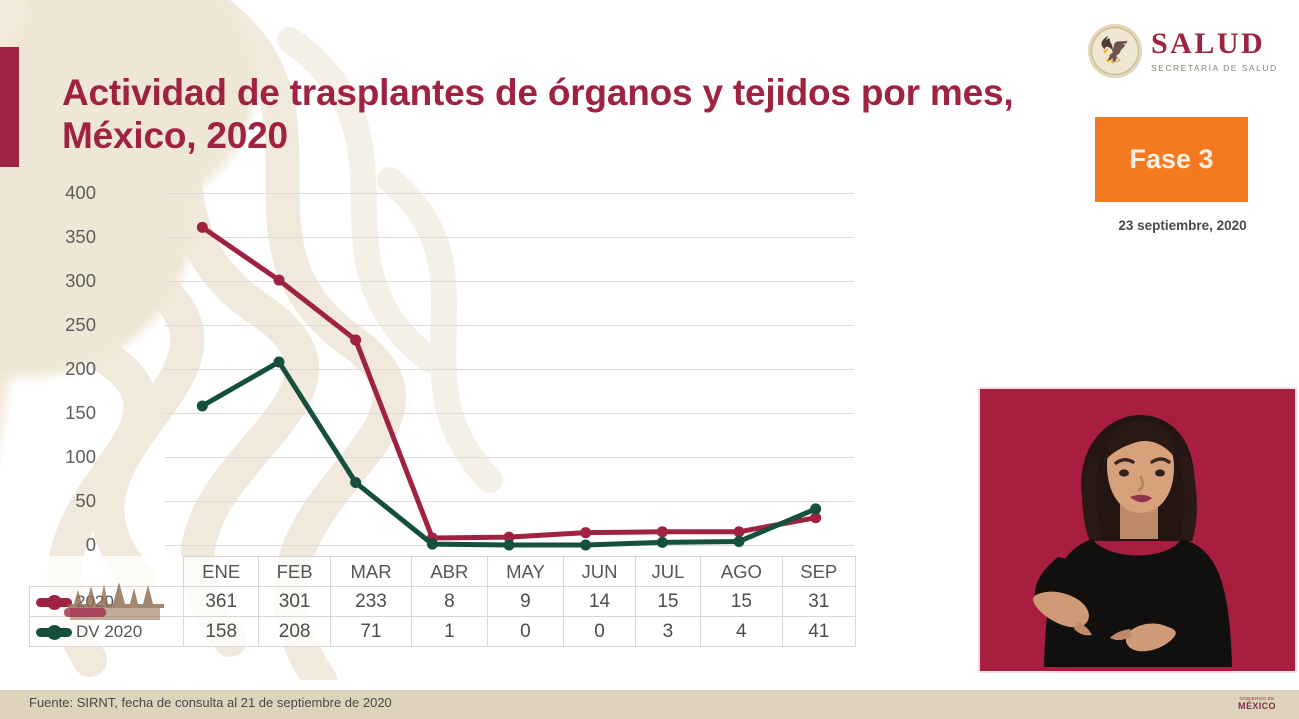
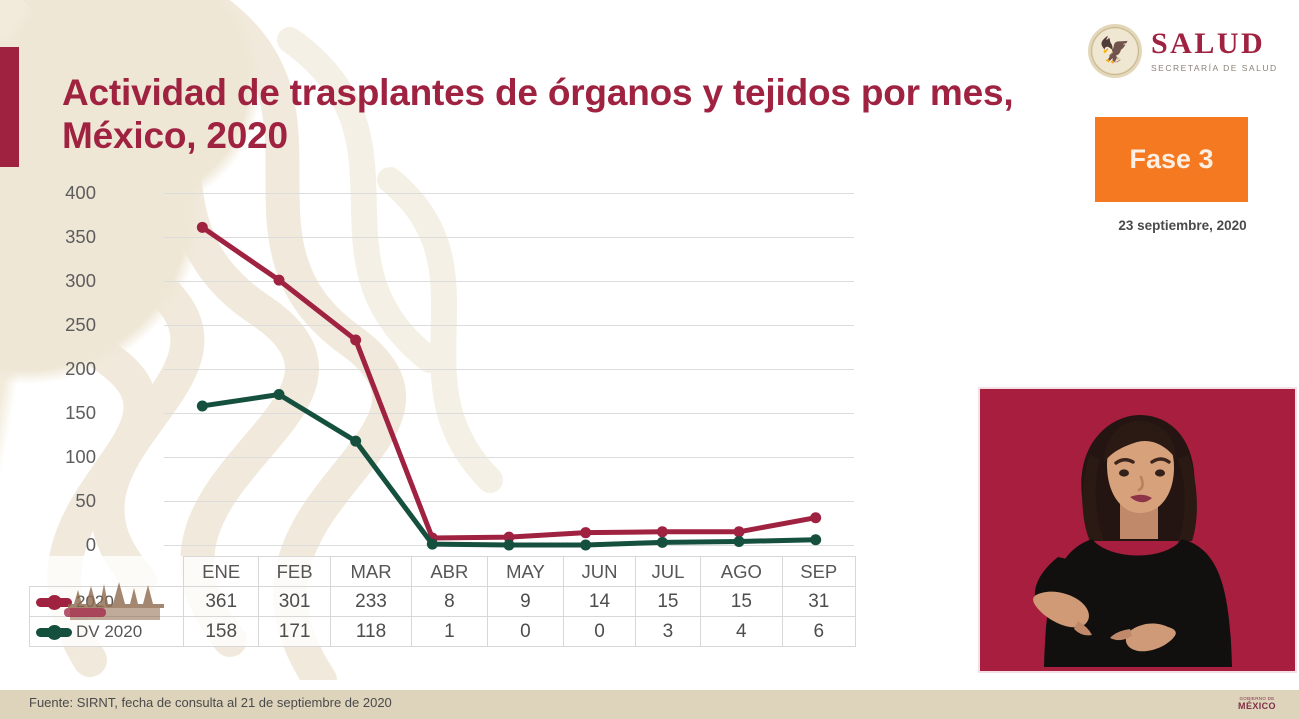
DV 2020/FEB: 208 -> 171
DV 2020/MAR: 71 -> 118
DV 2020/SEP: 41 -> 6
